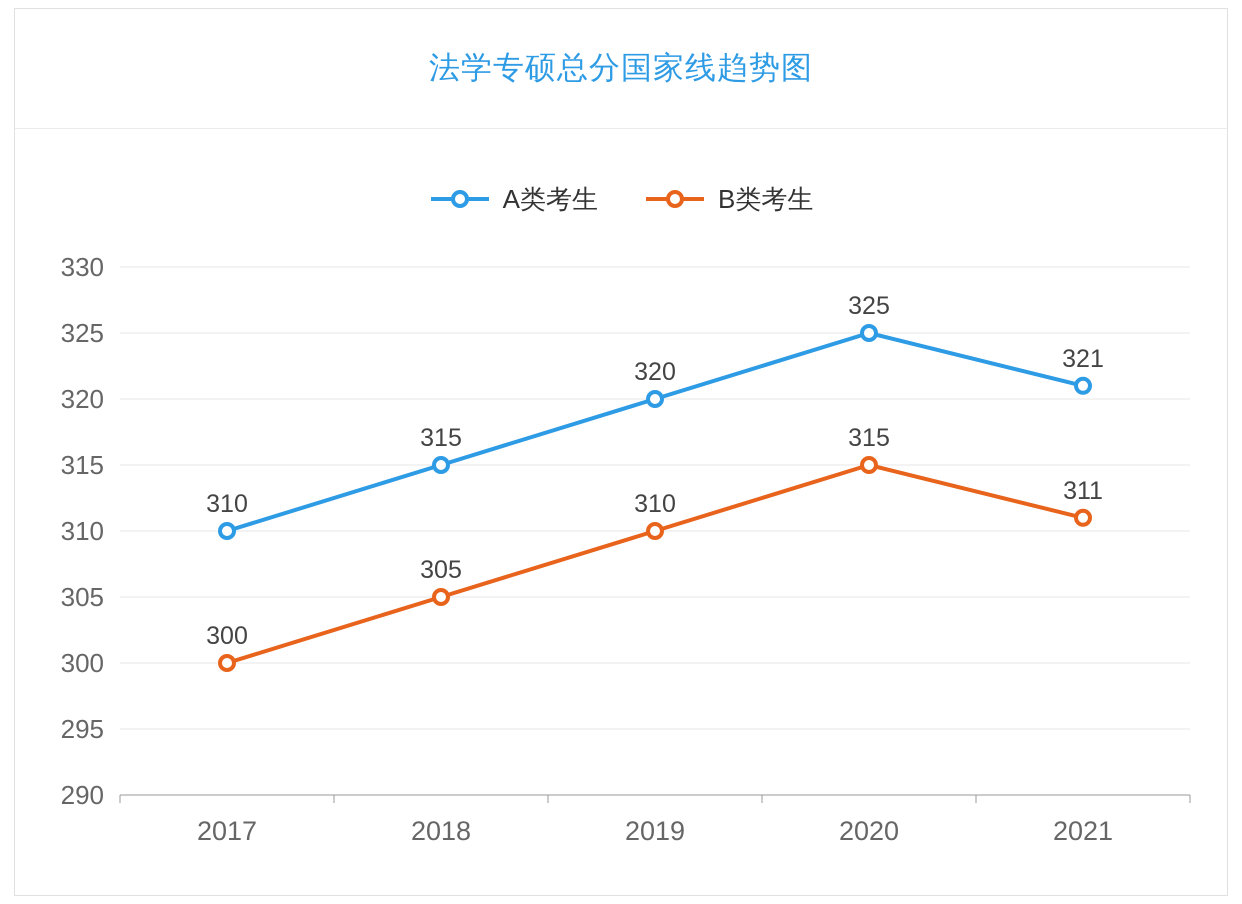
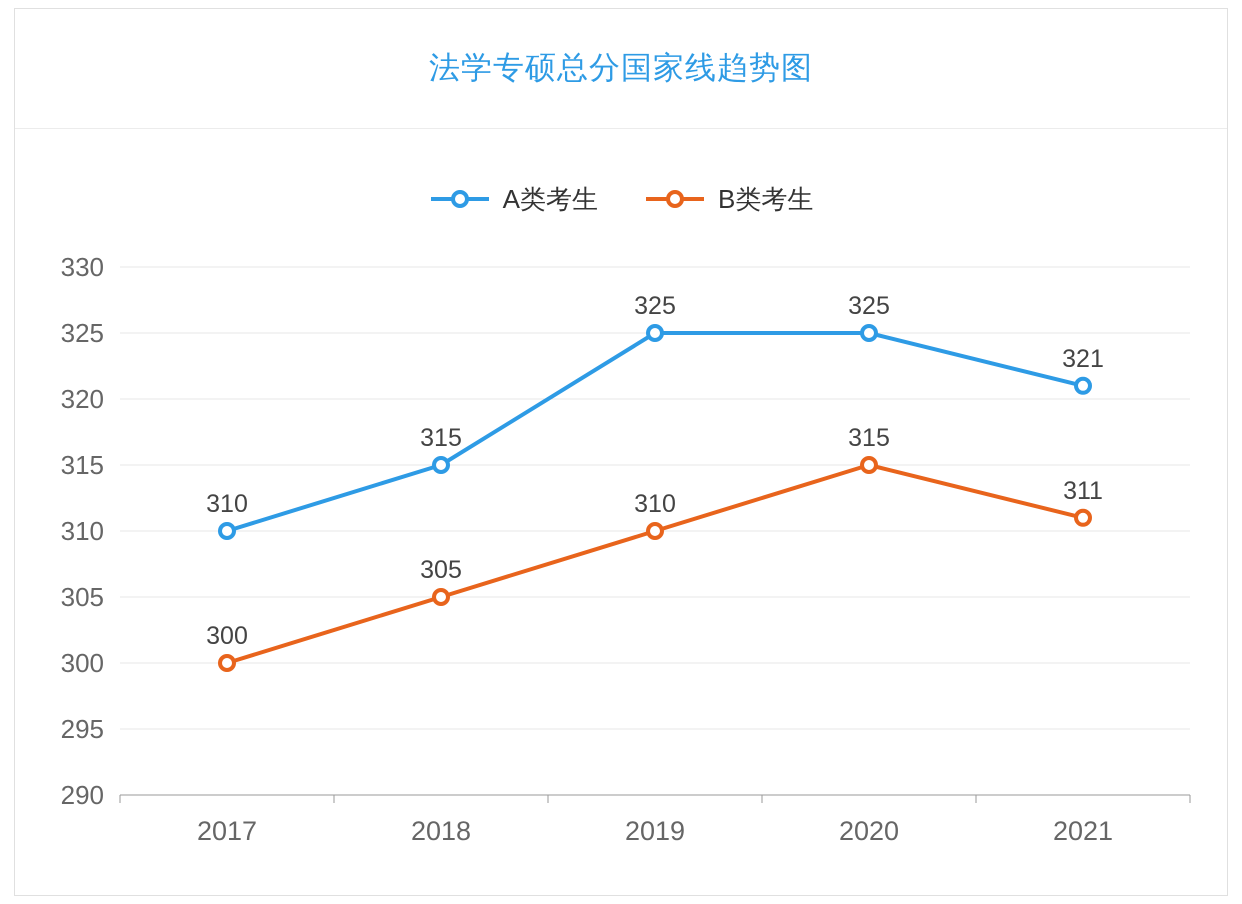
A类考生/2019: 320 -> 325
